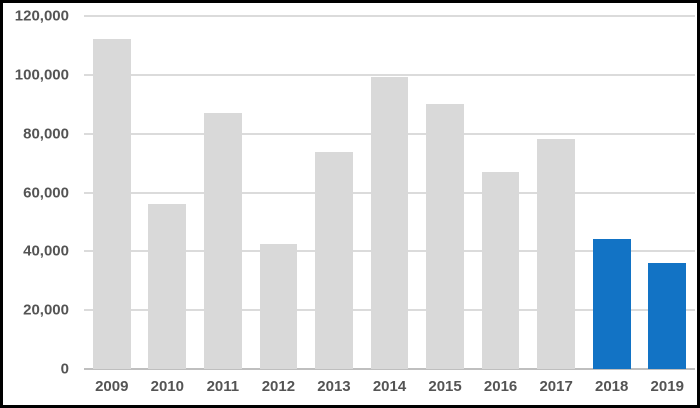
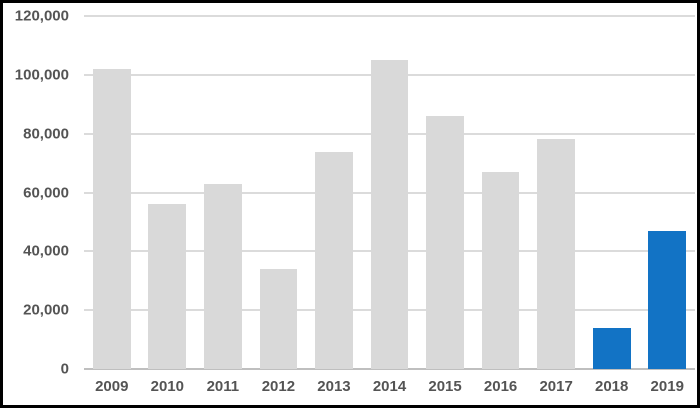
2009: 112000 -> 102000
2011: 87000 -> 63000
2012: 42000 -> 34000
2014: 99000 -> 105000
2015: 90000 -> 86000
2018: 44000 -> 14000
2019: 36000 -> 47000
